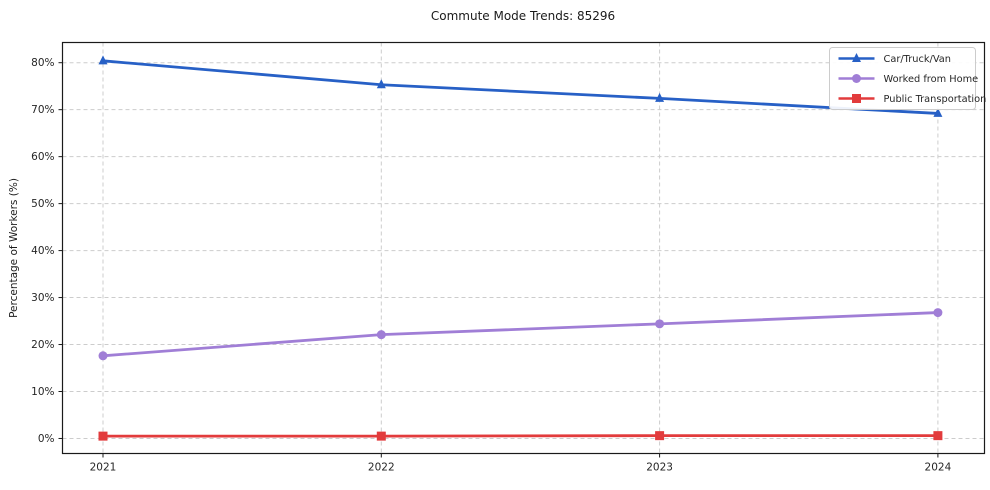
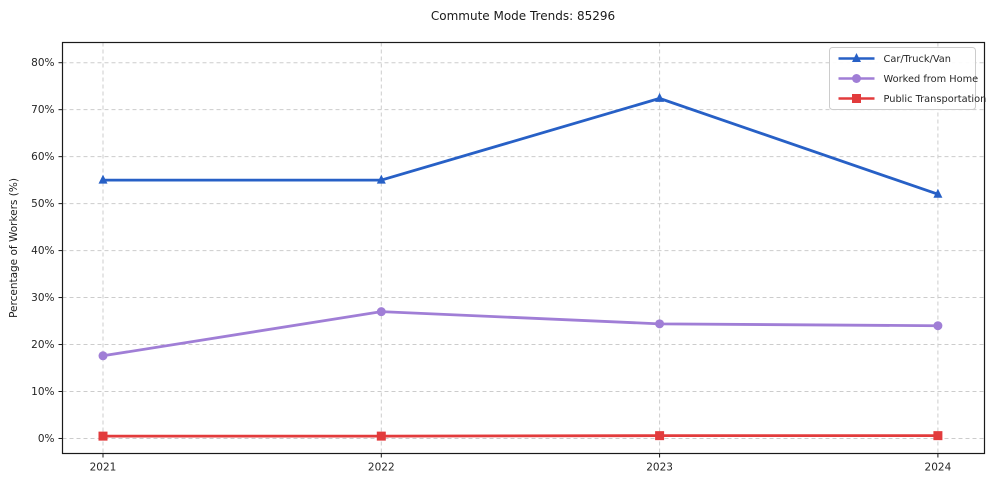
Car/Truck/Van/2021: 80% -> 55%
Car/Truck/Van/2022: 75% -> 55%
Worked from Home/2022: 22% -> 27%
Car/Truck/Van/2024: 69% -> 52%
Worked from Home/2024: 27% -> 24%
